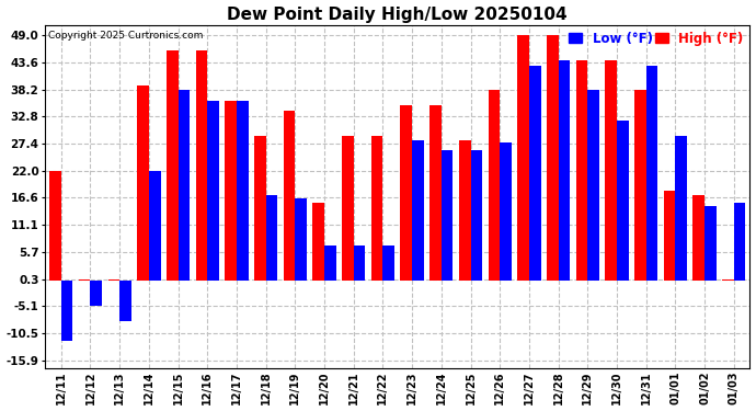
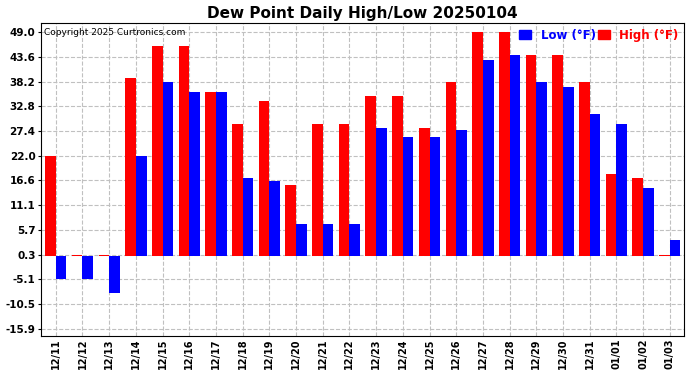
Low (°F)/12/11: -12.0 -> -5.0
Low (°F)/12/30: 32.0 -> 37.0
Low (°F)/12/31: 43.0 -> 31.0
Low (°F)/01/03: 15.5 -> 3.5
